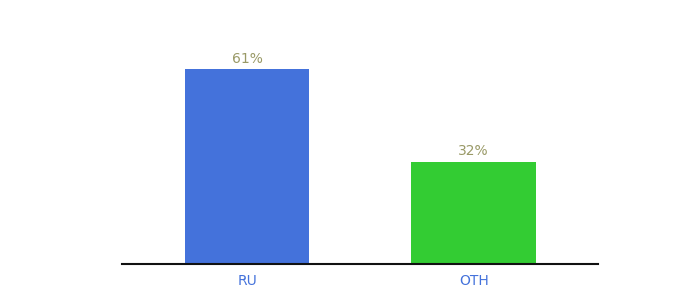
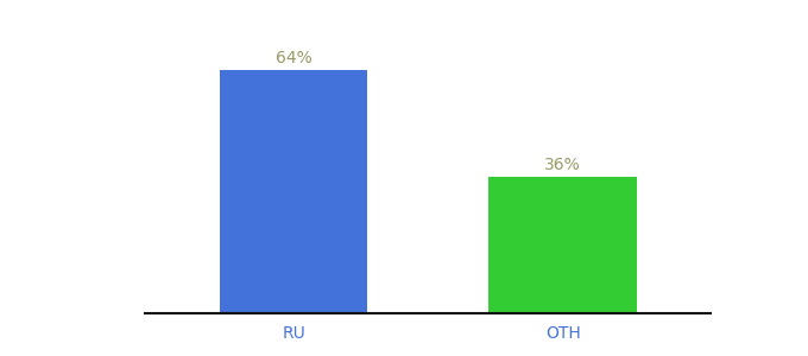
RU: 61% -> 64%
OTH: 32% -> 36%
